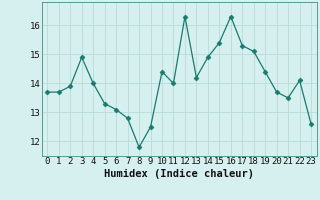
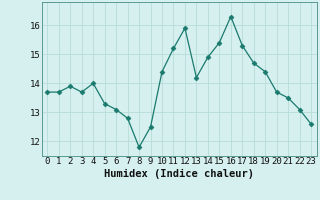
3: 14.9 -> 13.7
11: 14.0 -> 15.2
12: 16.3 -> 15.9
18: 15.1 -> 14.7
22: 14.1 -> 13.1
